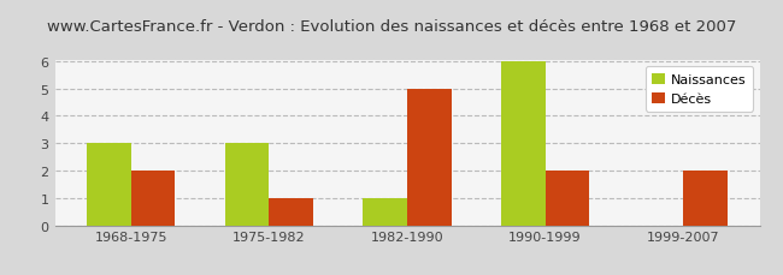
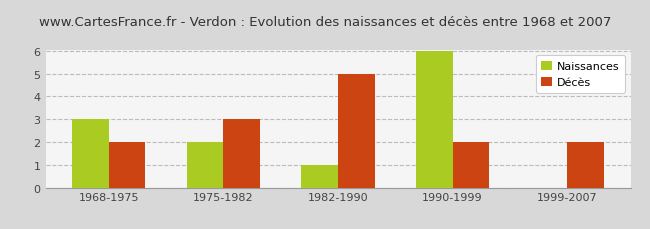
Naissances/1975-1982: 3 -> 2
Décès/1975-1982: 1 -> 3
